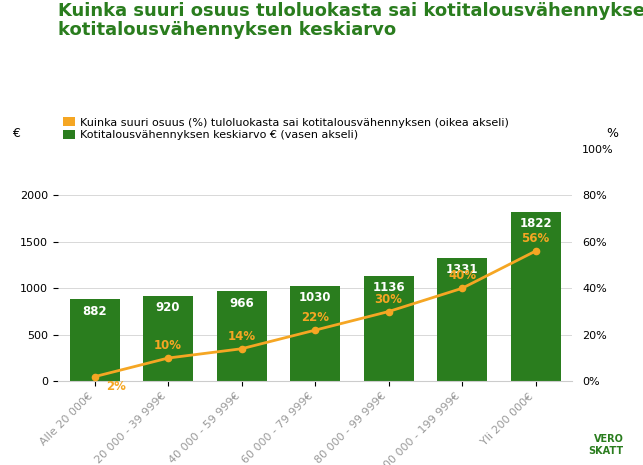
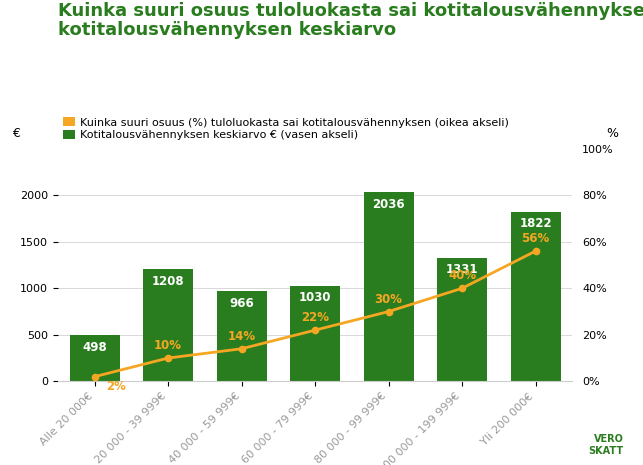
Kotitalousvähennyksen keskiarvo € (vasen akseli)/Alle 20 000€: 882 -> 498
Kotitalousvähennyksen keskiarvo € (vasen akseli)/20 000 - 39 999€: 920 -> 1208
Kotitalousvähennyksen keskiarvo € (vasen akseli)/80 000 - 99 999€: 1136 -> 2036
